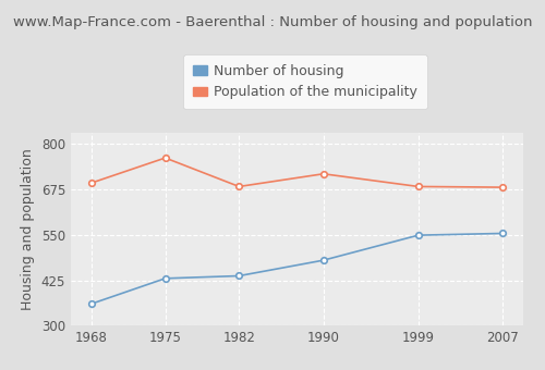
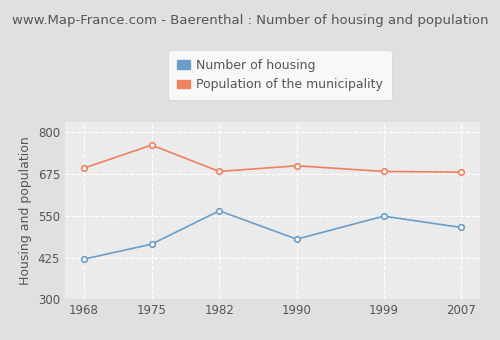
Number of housing/1968: 360 -> 420
Number of housing/1975: 430 -> 465
Number of housing/1982: 437 -> 565
Population of the municipality/1990: 718 -> 700
Number of housing/2007: 554 -> 515
